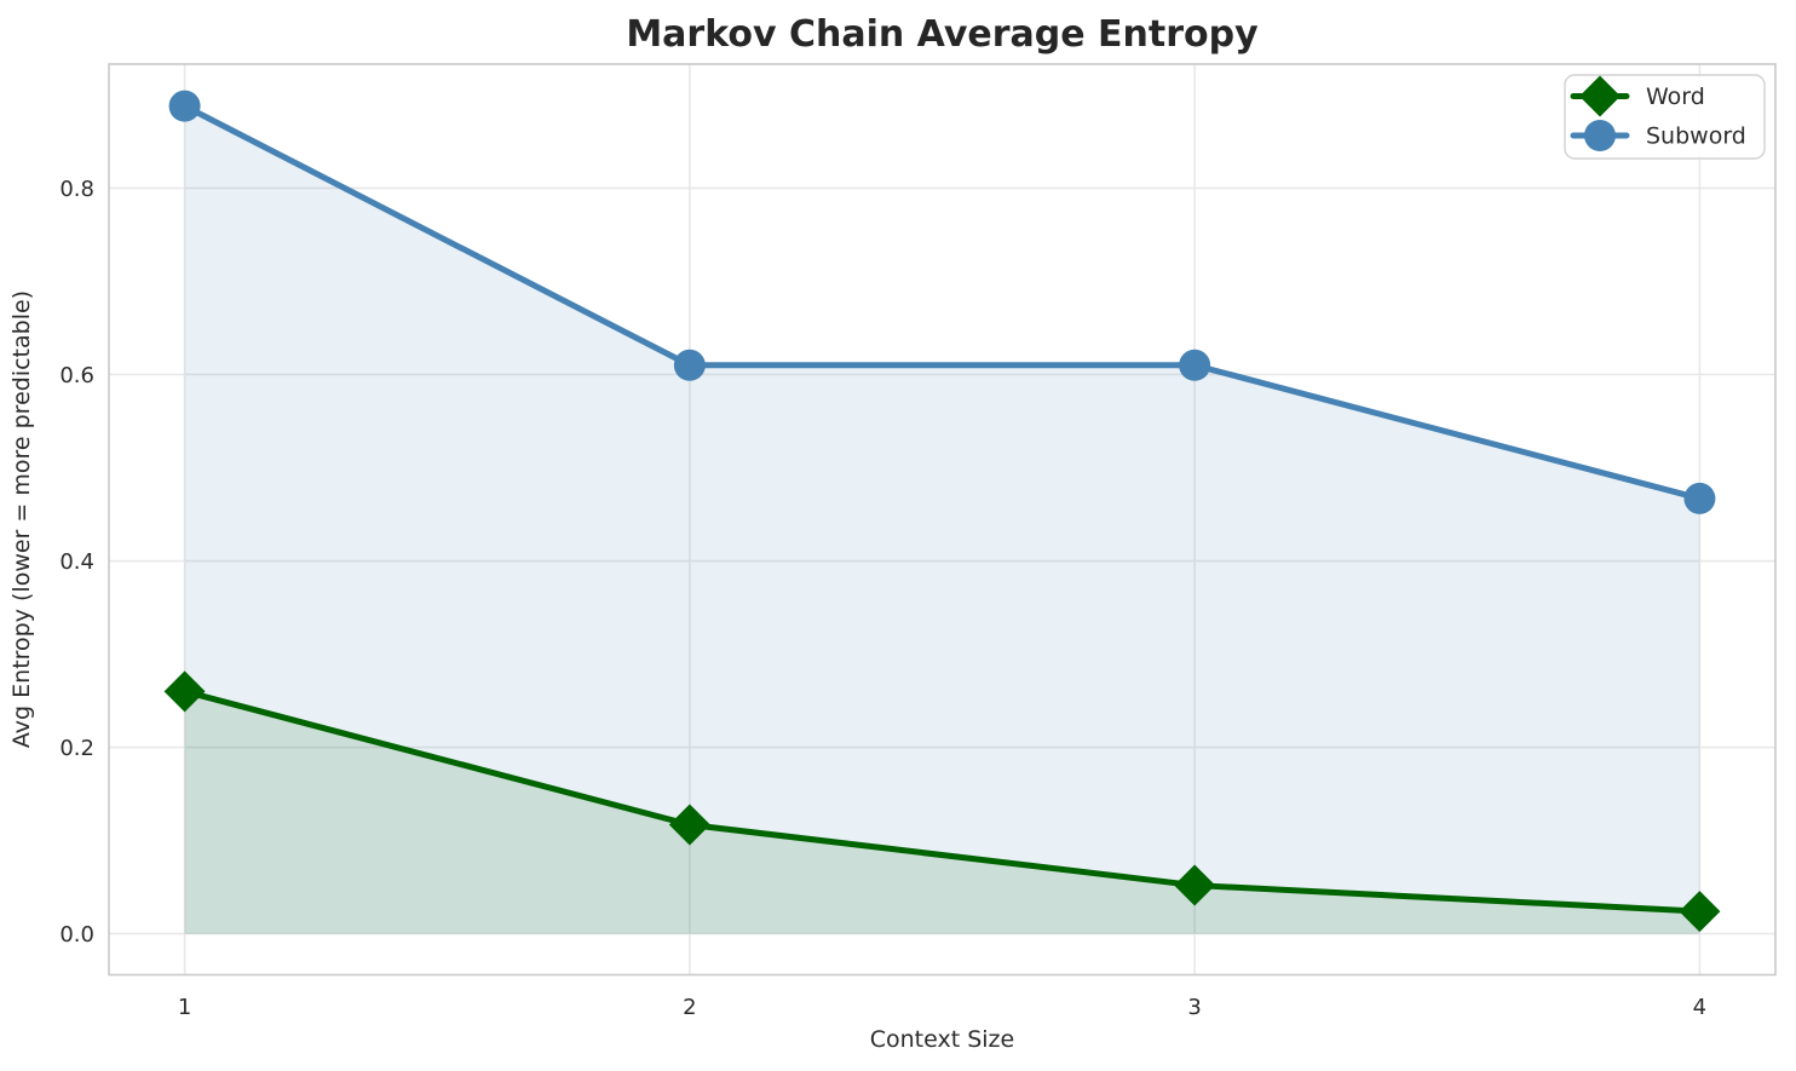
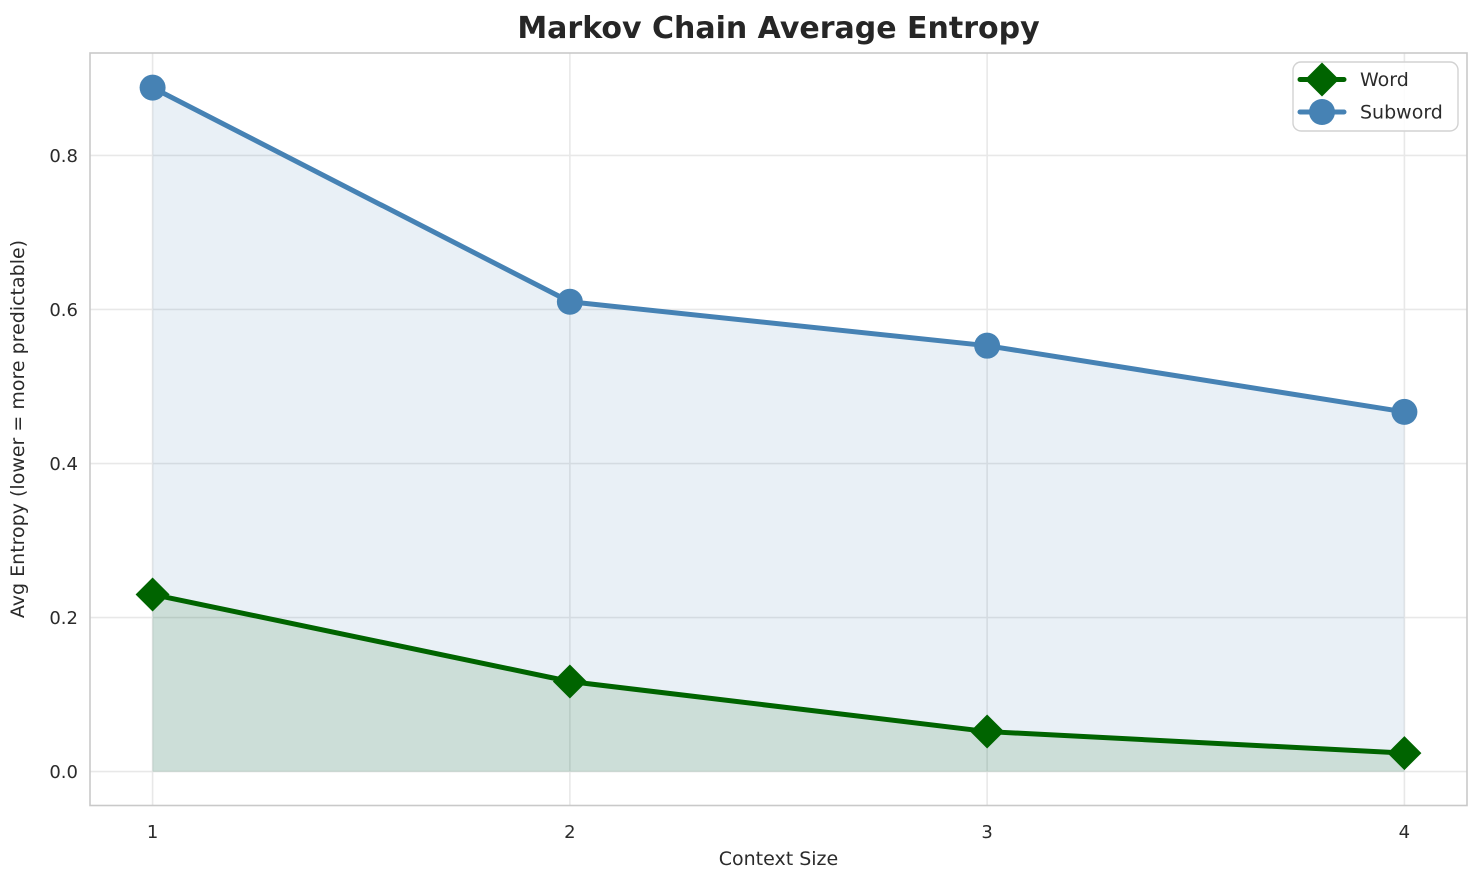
Word/1: 0.26 -> 0.23
Subword/3: 0.61 -> 0.55
